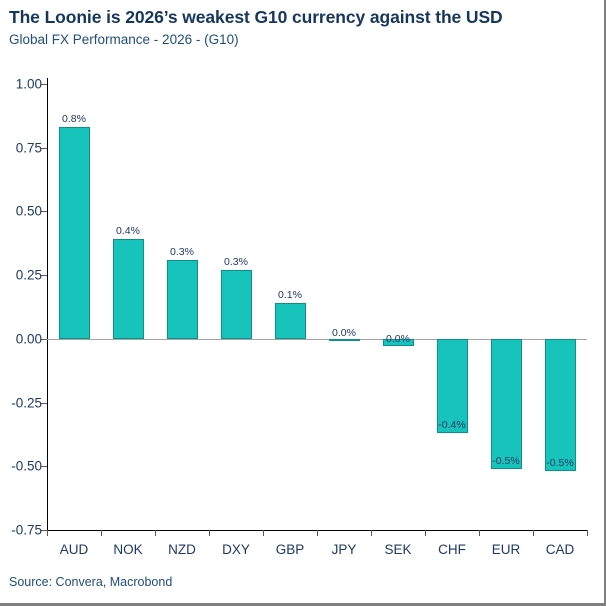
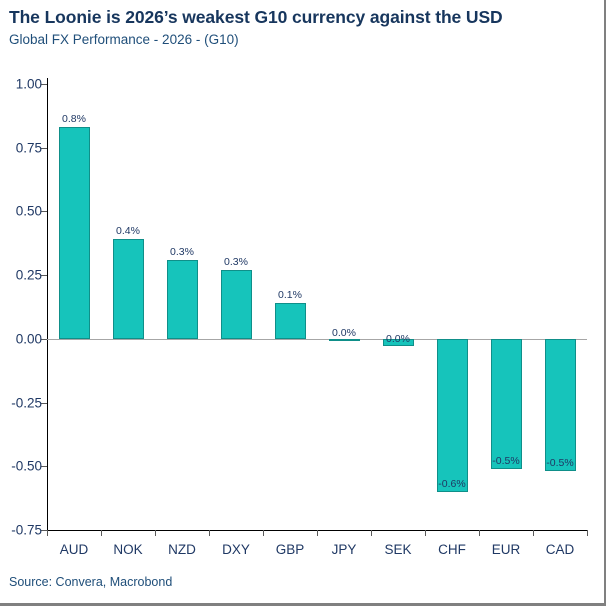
CHF: -0.4% -> -0.6%
